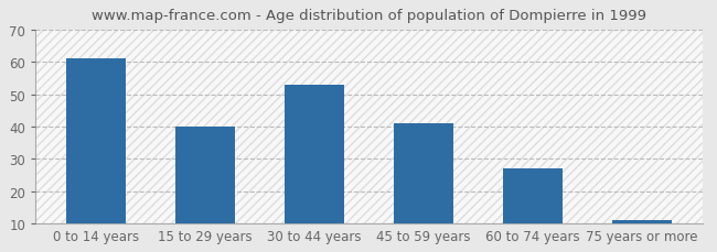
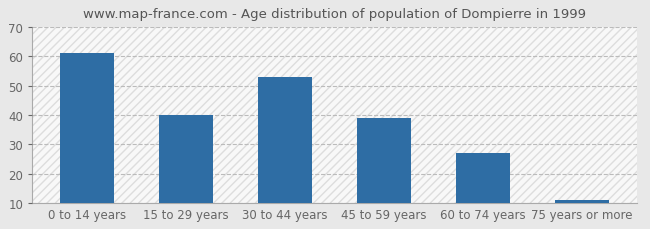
45 to 59 years: 41 -> 39
